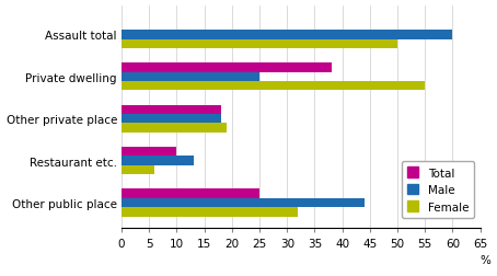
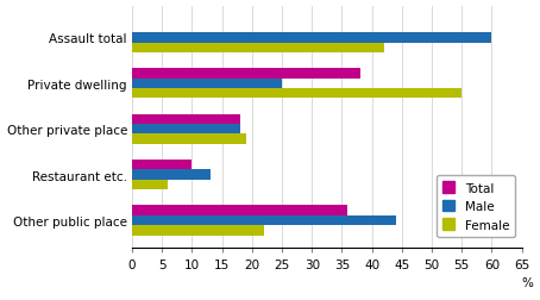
Female/Assault total: 50 -> 42
Total/Other public place: 25 -> 36
Female/Other public place: 32 -> 22
